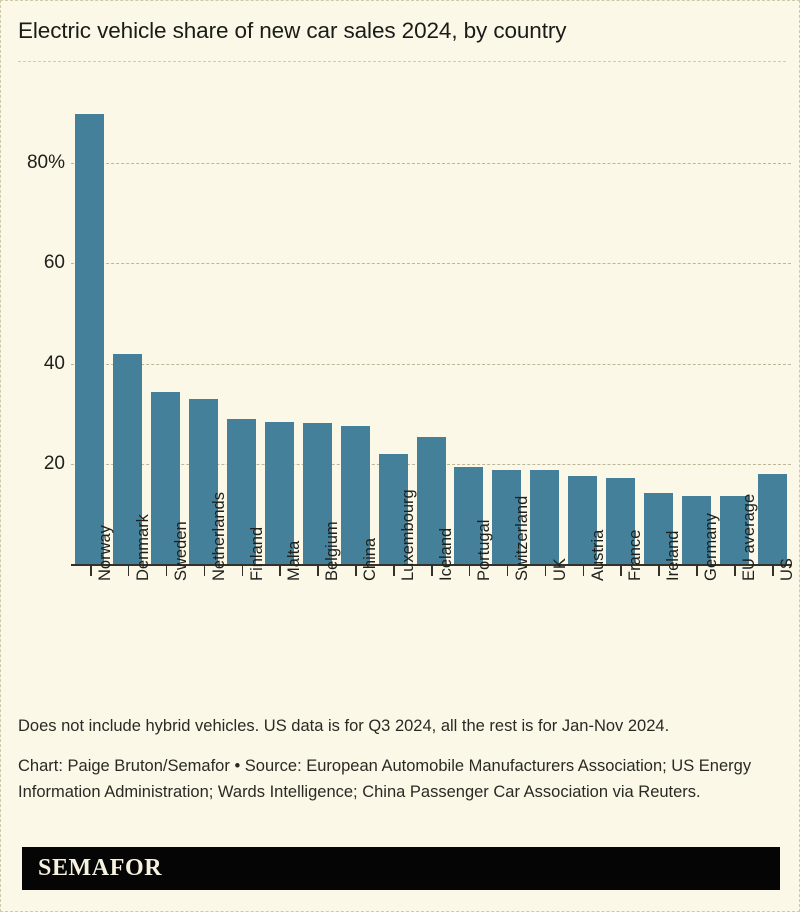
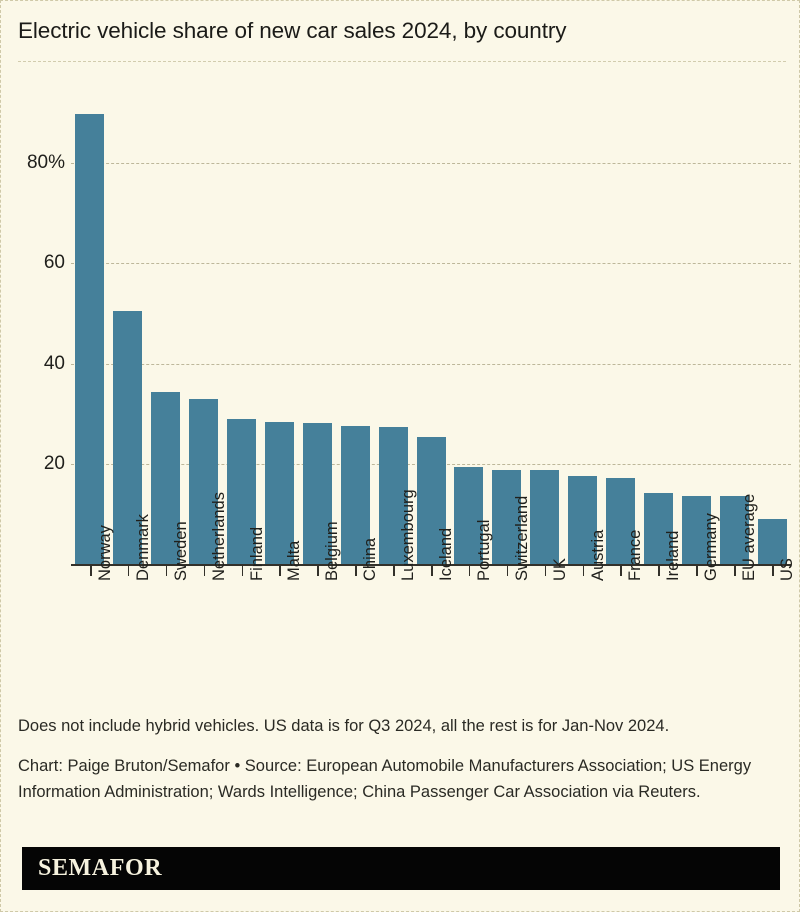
Denmark: 42% -> 50%
Luxembourg: 22% -> 27%
US: 18% -> 9%
